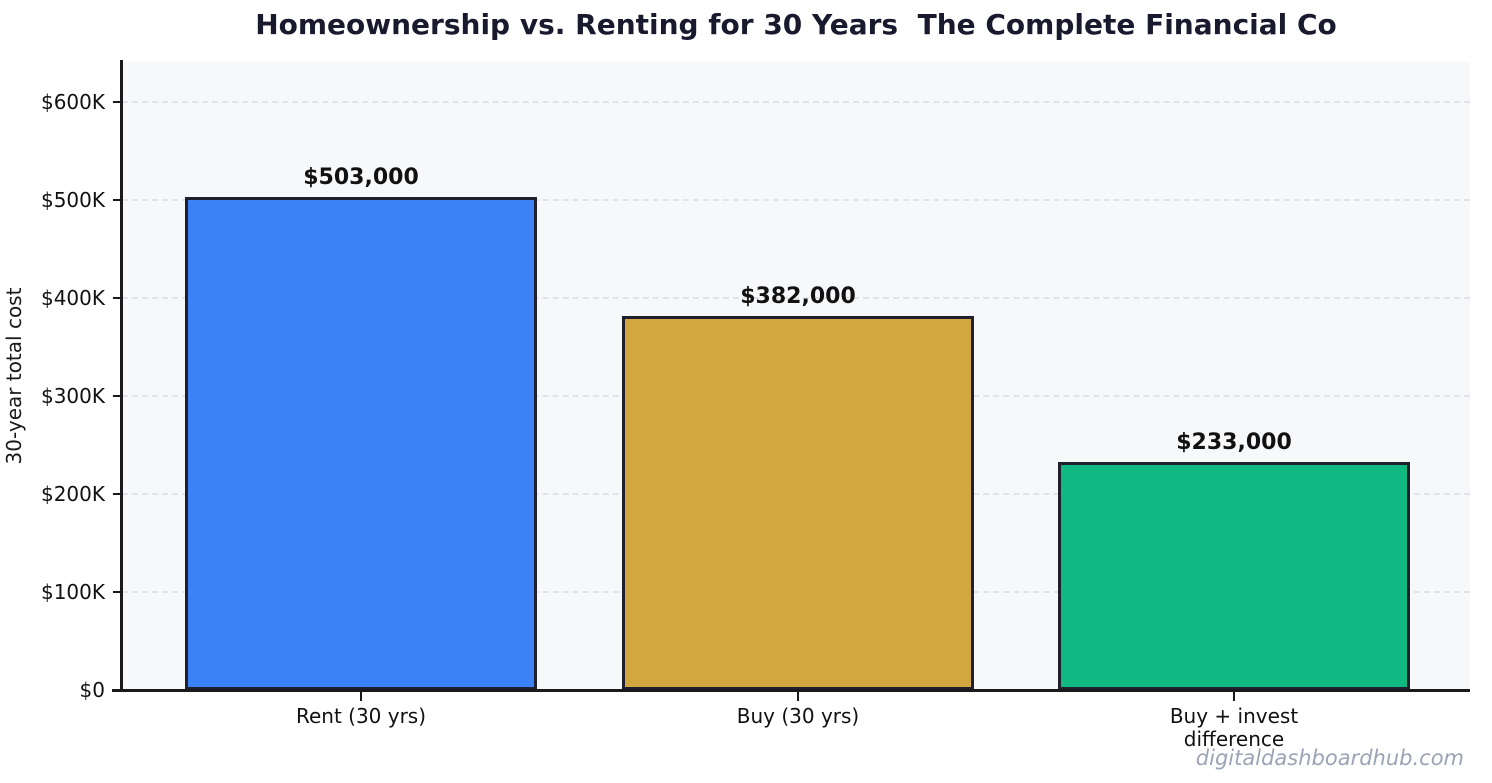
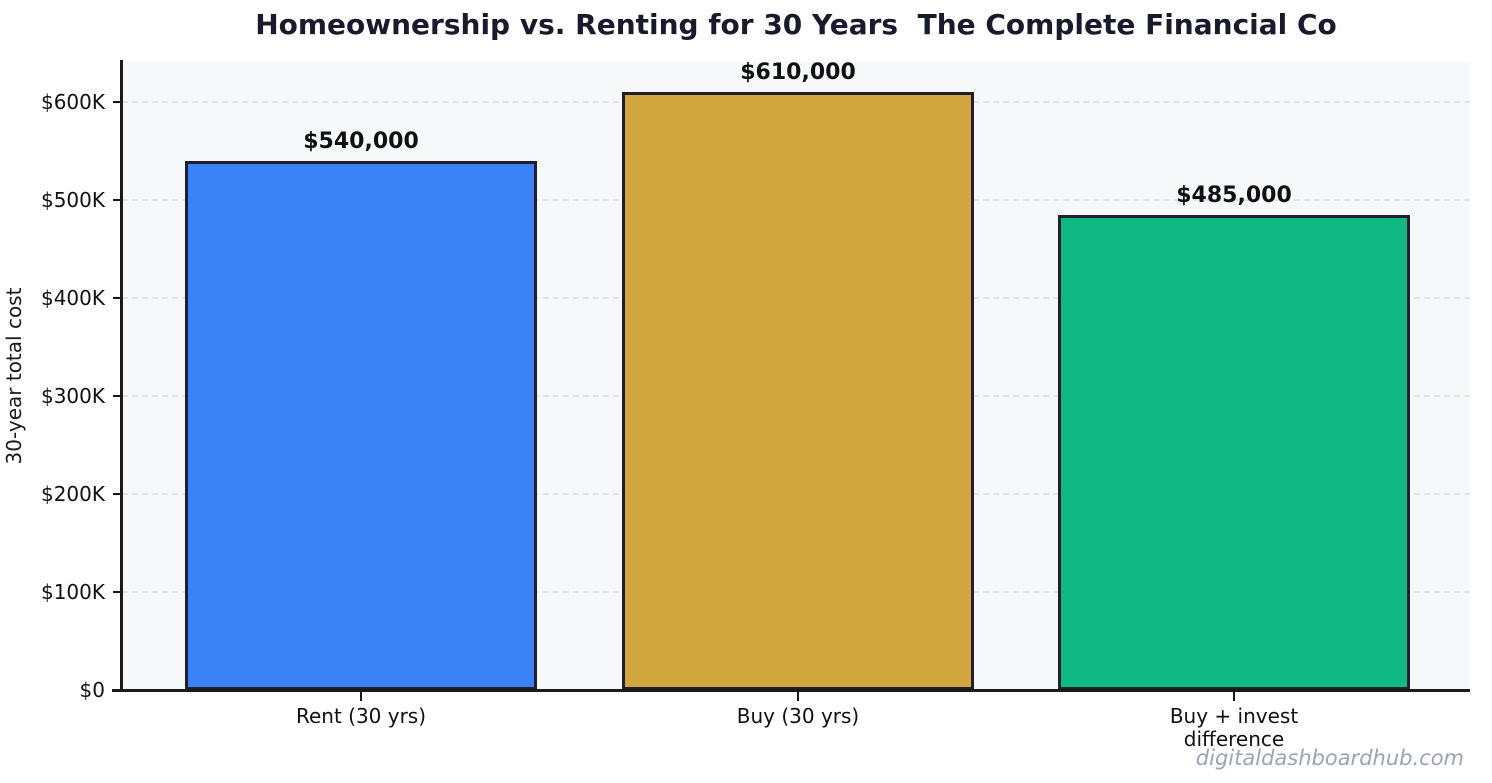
Rent (30 yrs): $503,000 -> $540,000
Buy (30 yrs): $382,000 -> $610,000
Buy + invest difference: $233,000 -> $485,000
